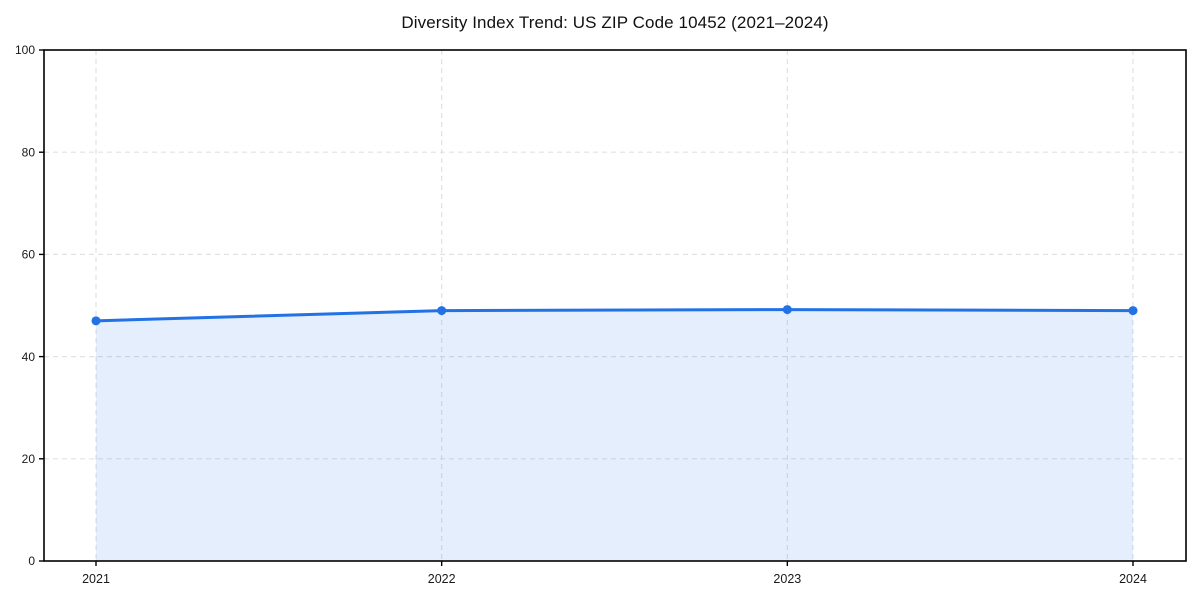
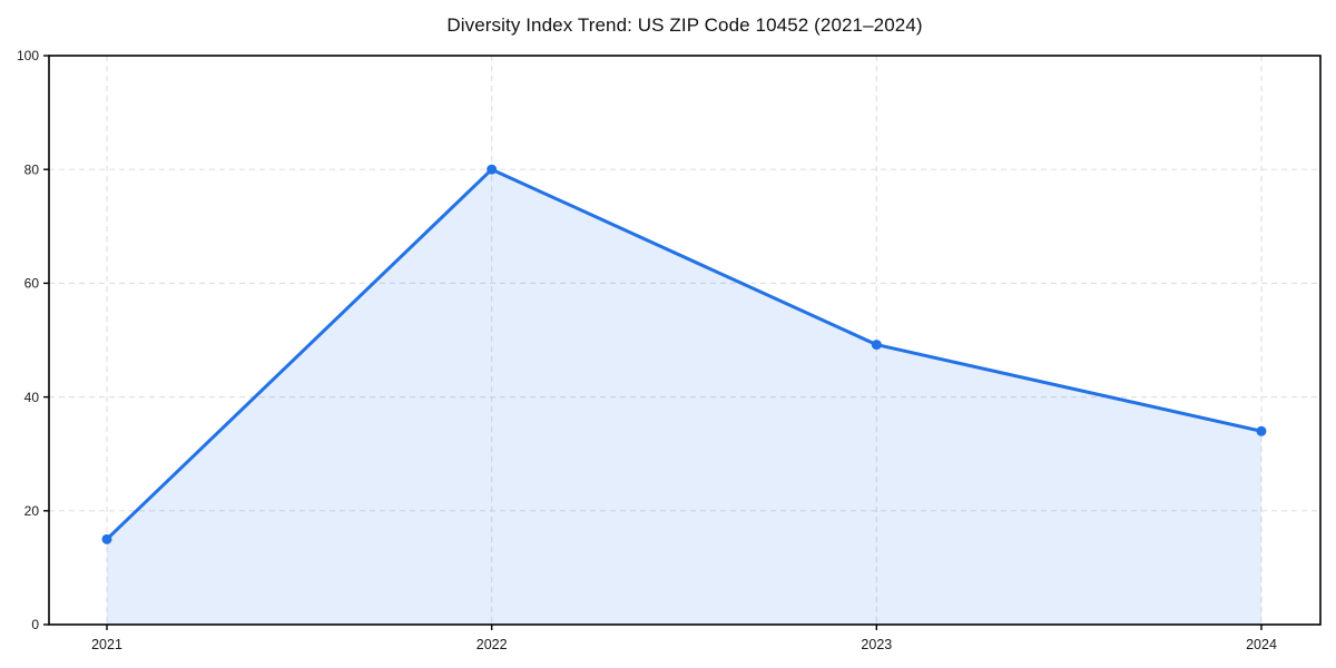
2021: 47 -> 15
2022: 49 -> 80
2024: 49 -> 34
